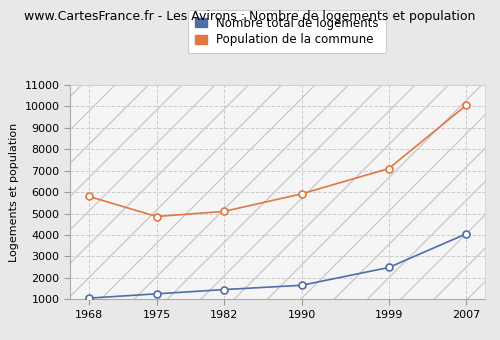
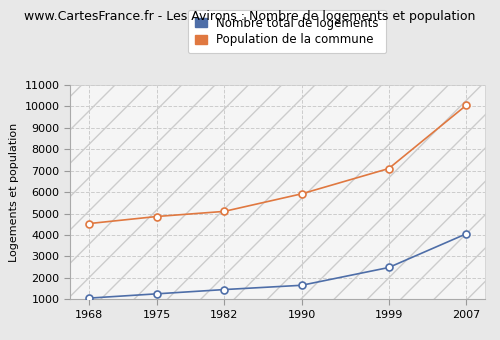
Population de la commune/1968: 5800 -> 4530
